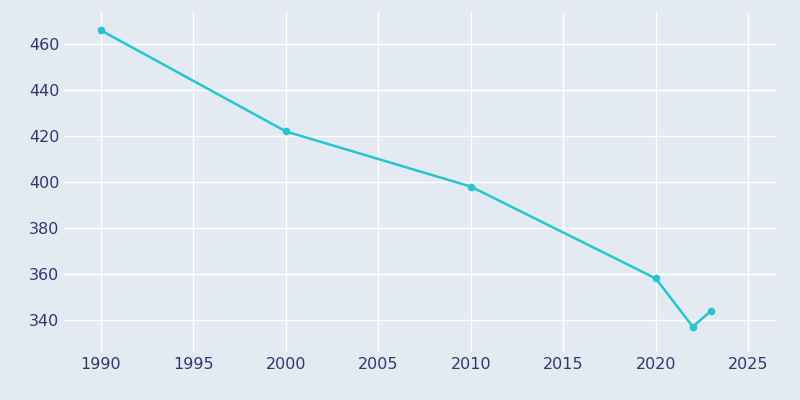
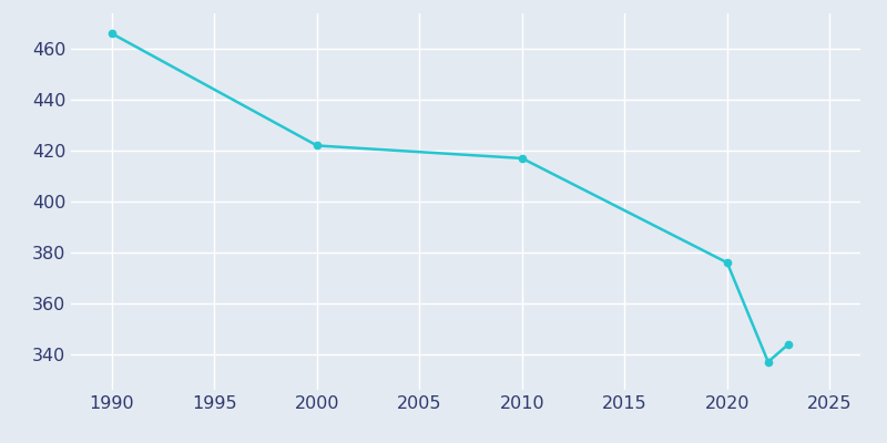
2010: 398 -> 417
2020: 358 -> 376
